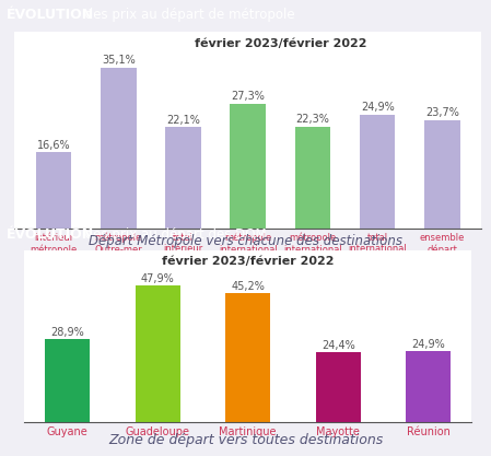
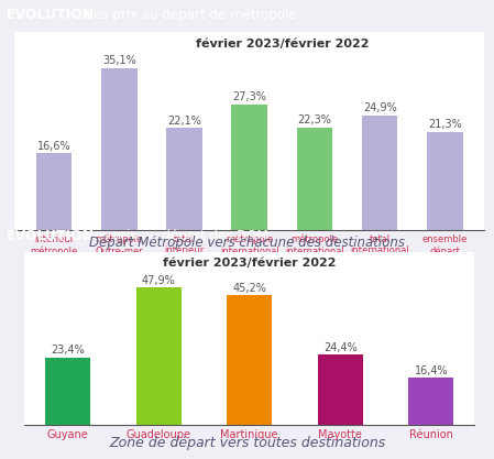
ensemble départ métropole: 23,7% -> 21,3%
Guyane: 28,9% -> 23,4%
Réunion: 24,9% -> 16,4%
